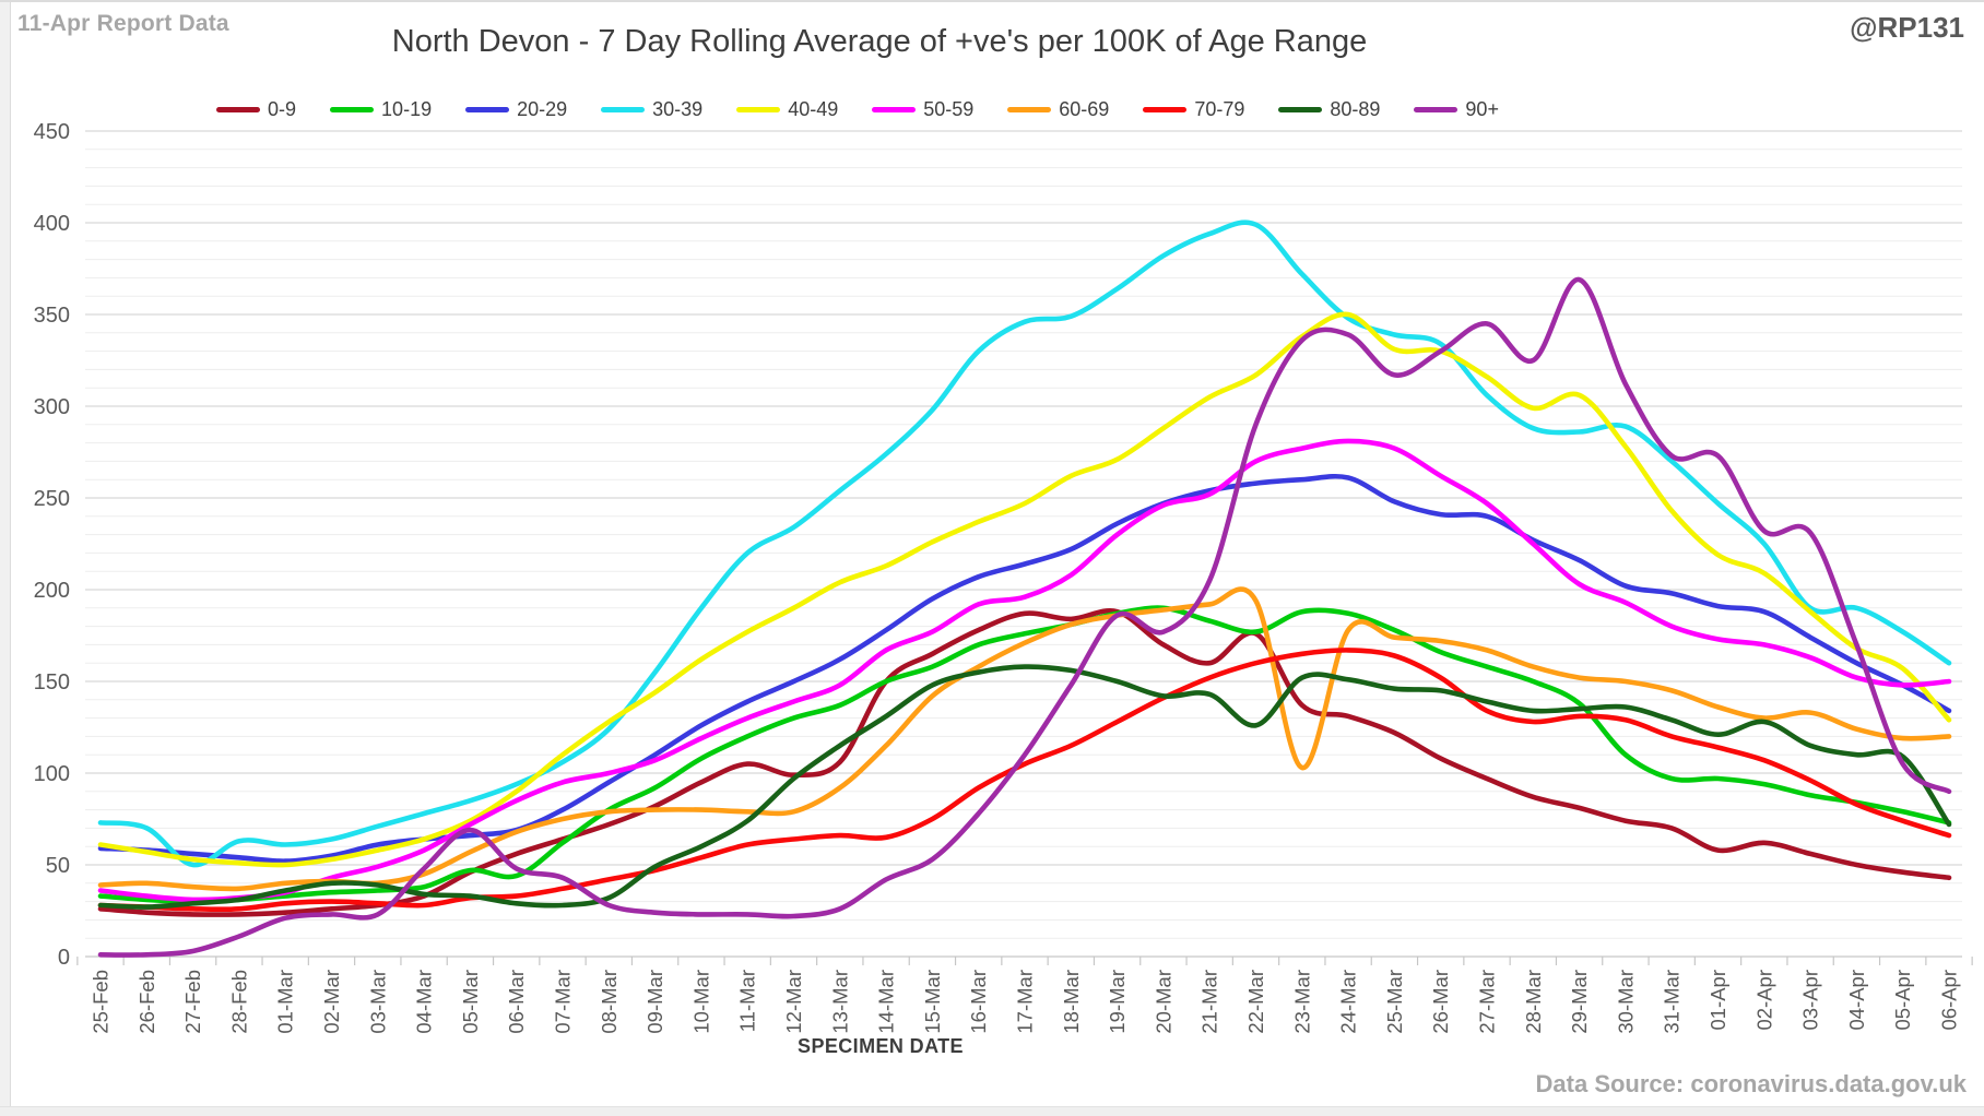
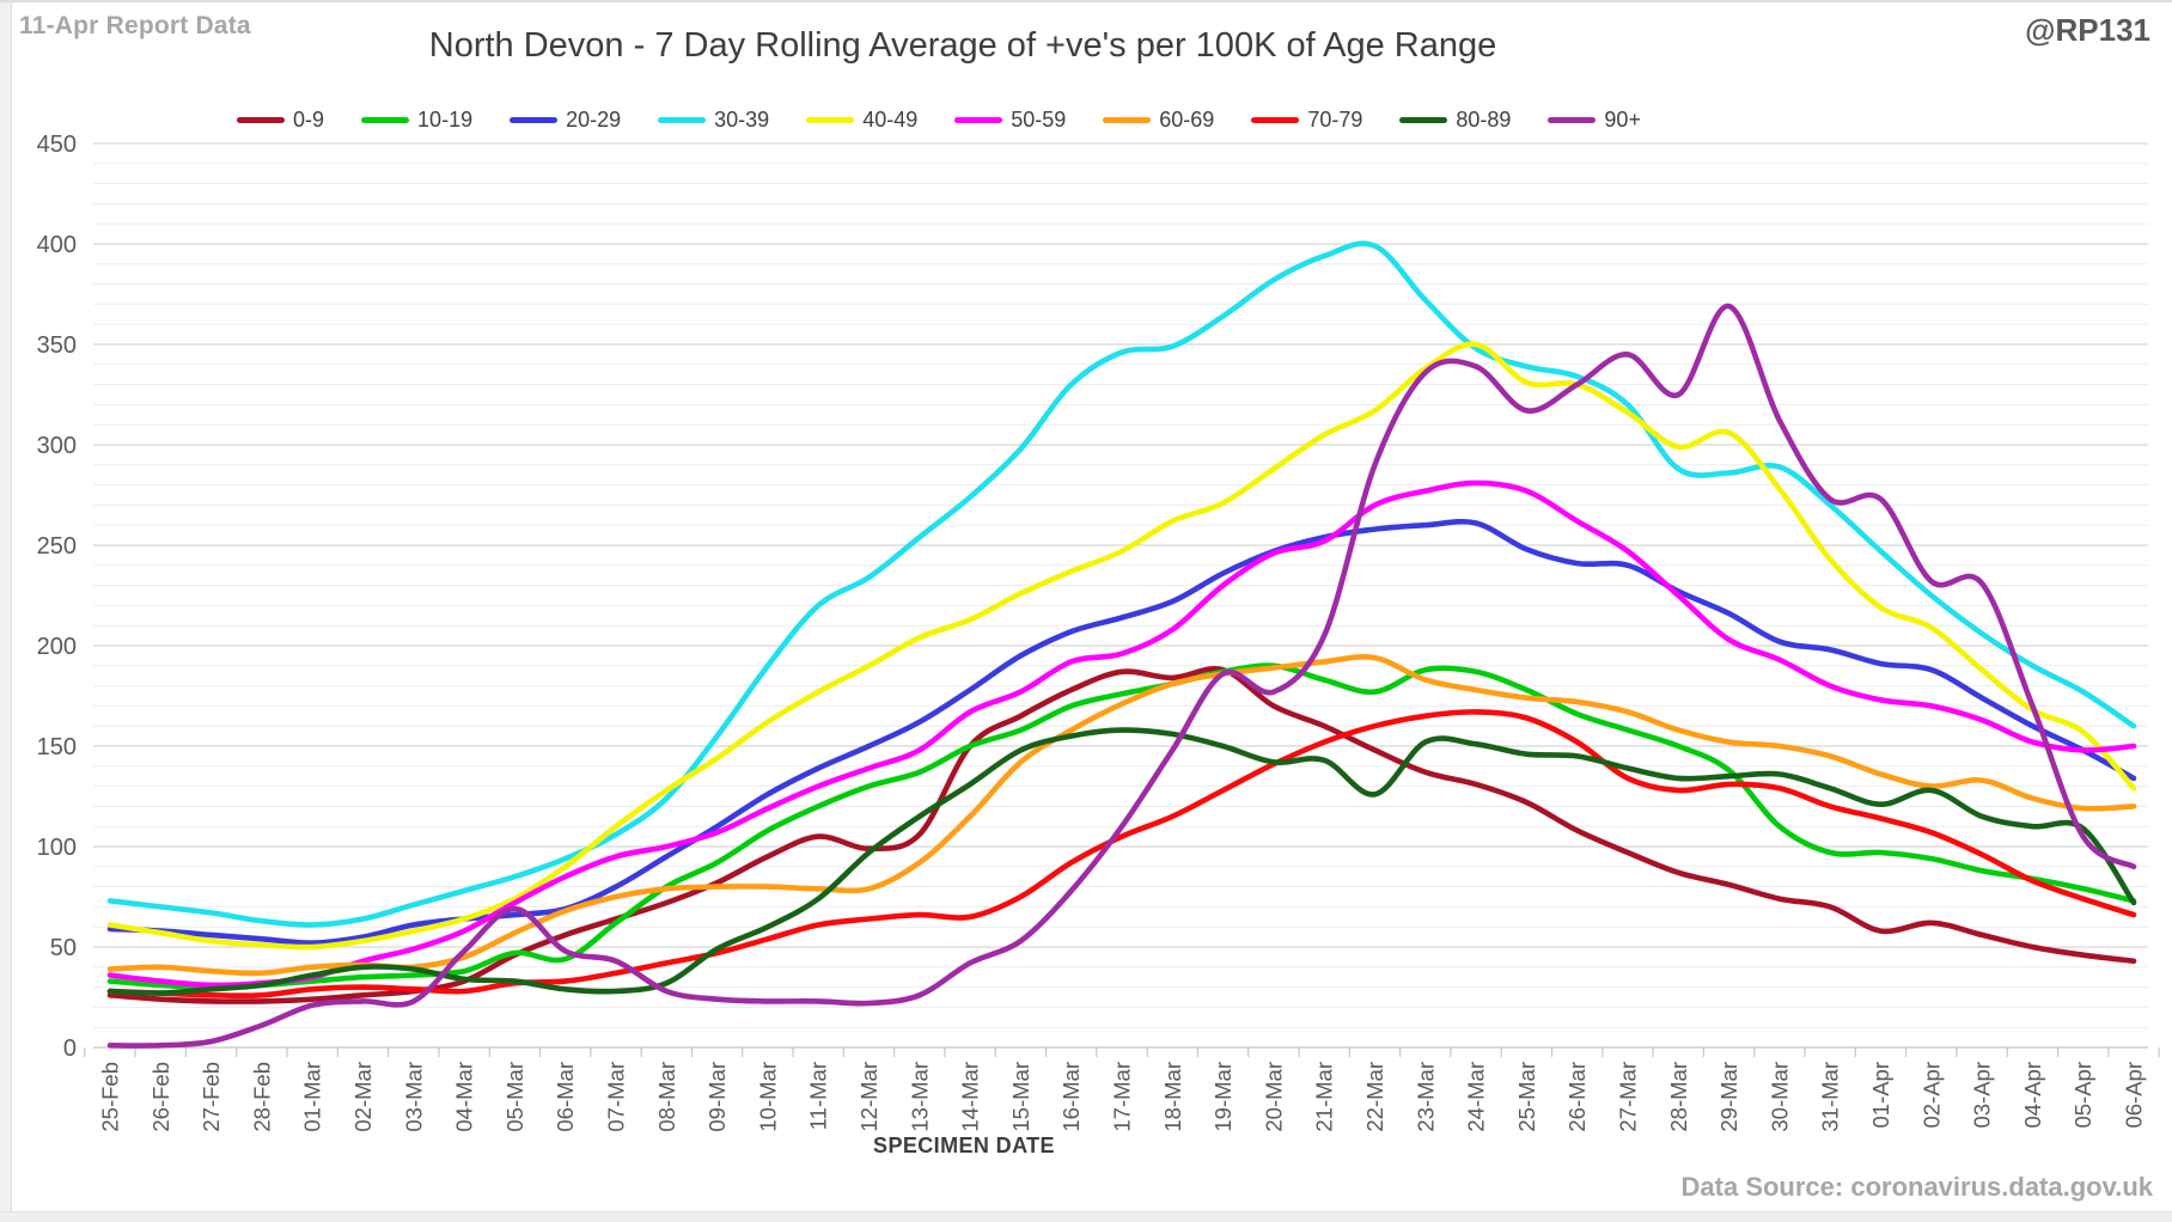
30-39/27-Feb: 50 -> 67
0-9/22-Mar: 176 -> 148
60-69/23-Mar: 103 -> 183
30-39/27-Mar: 306 -> 320
30-39/03-Apr: 190 -> 206
